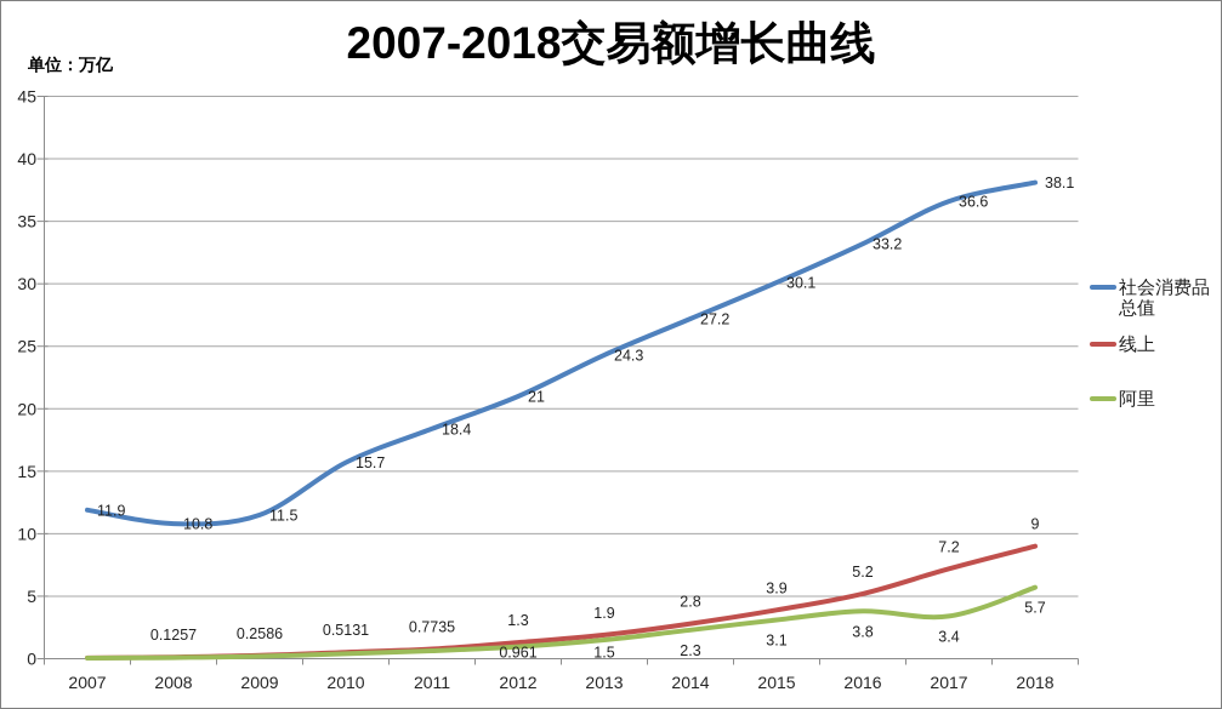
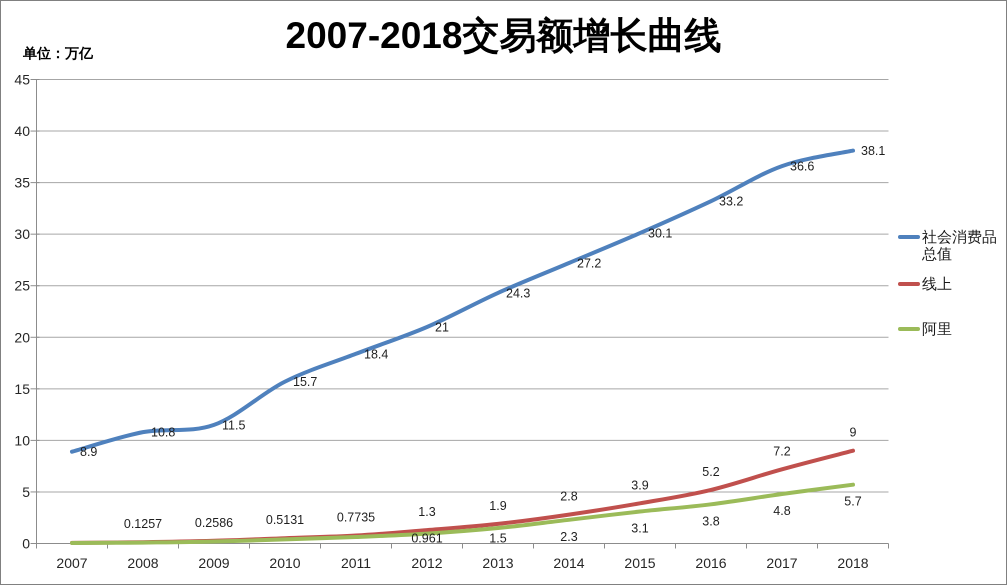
社会消费品总值/2007: 11.9 -> 8.9
阿里/2017: 3.4 -> 4.8
